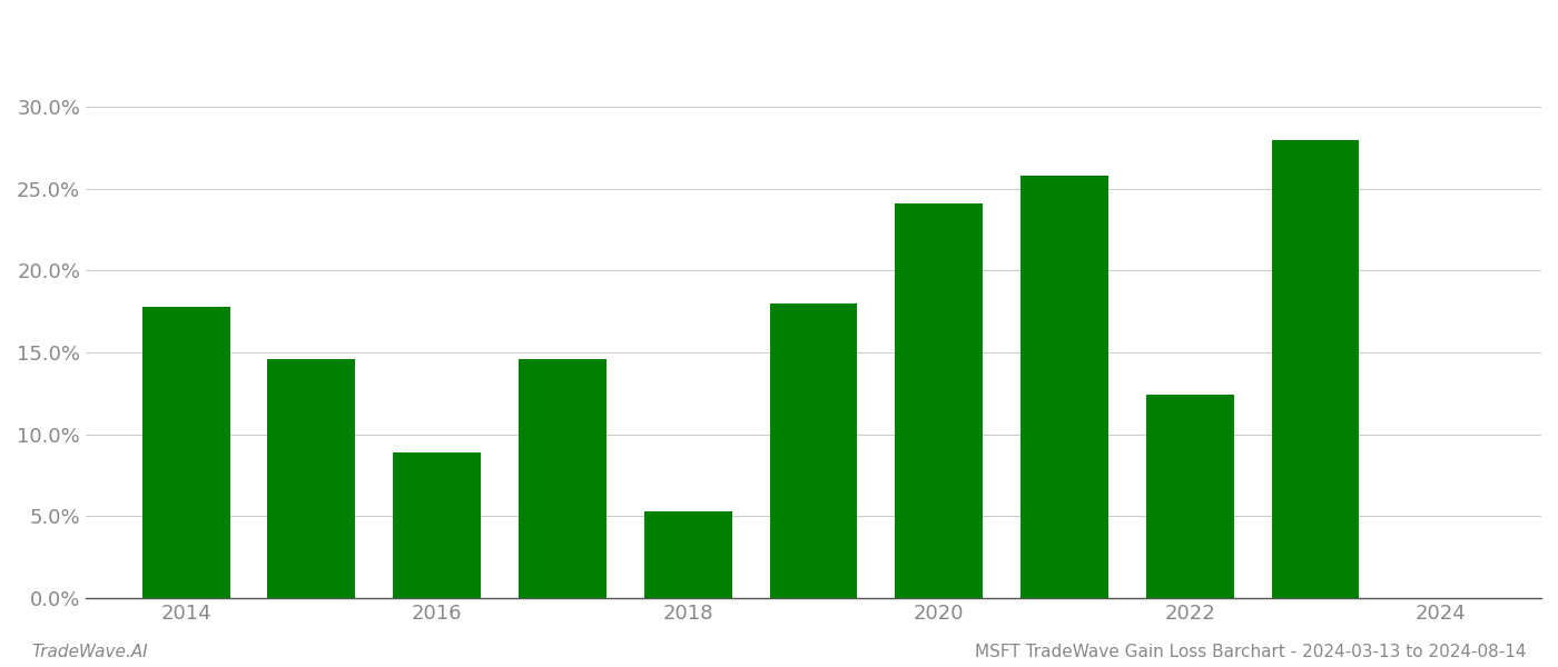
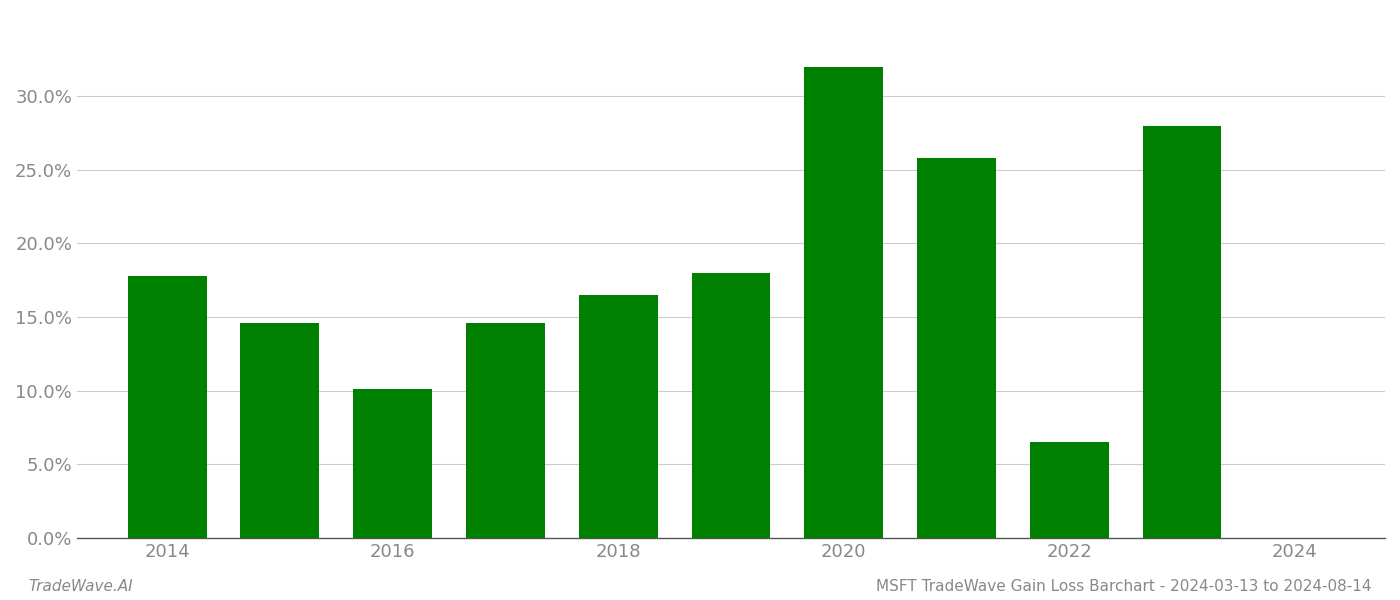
2016: 8.9% -> 10.1%
2018: 5.3% -> 16.5%
2020: 24.1% -> 32.0%
2022: 12.4% -> 6.5%
